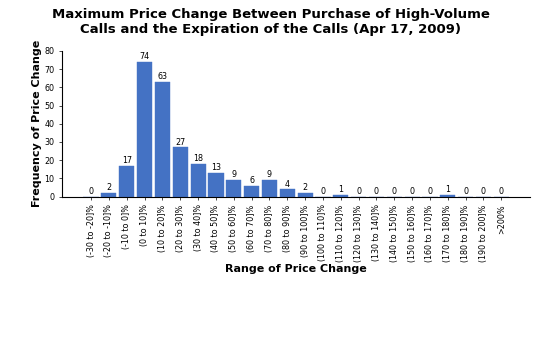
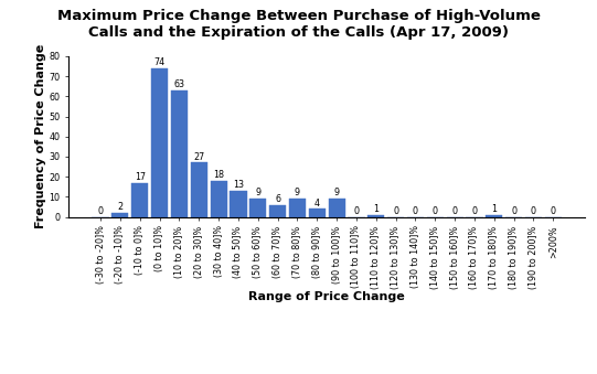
(90 to 100]%: 2 -> 9
